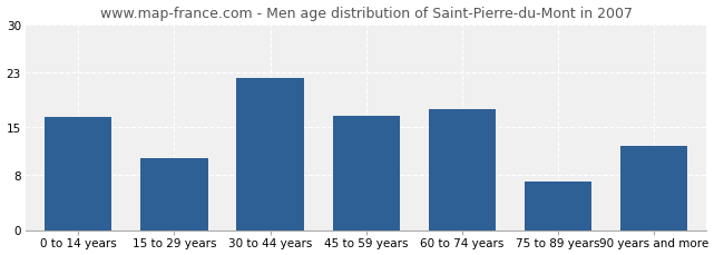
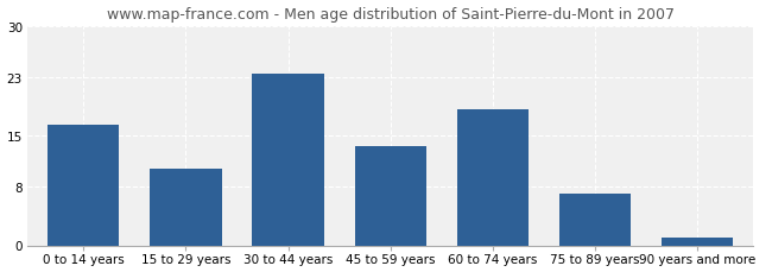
30 to 44 years: 22.2 -> 23.5
45 to 59 years: 16.6 -> 13.5
60 to 74 years: 17.6 -> 18.5
90 years and more: 12.2 -> 1.0
